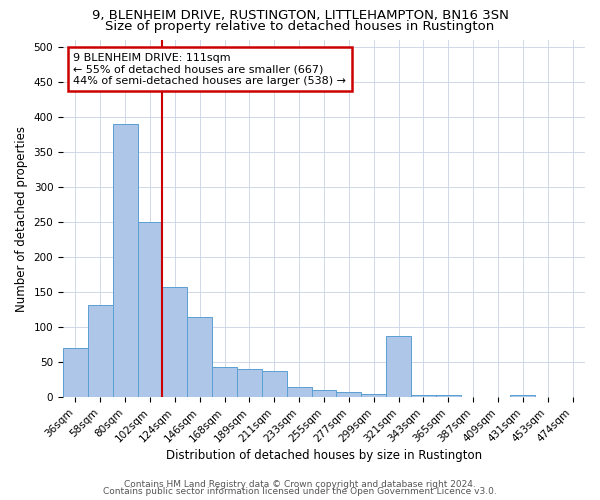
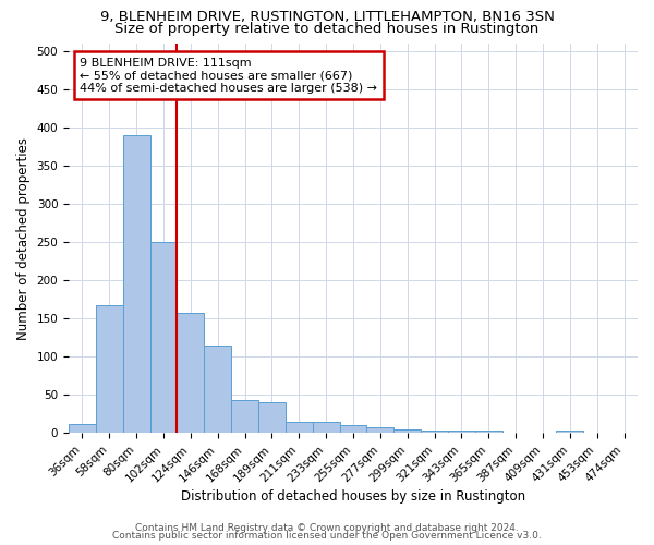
36sqm: 70 -> 12
58sqm: 132 -> 168
211sqm: 38 -> 15
321sqm: 88 -> 4
